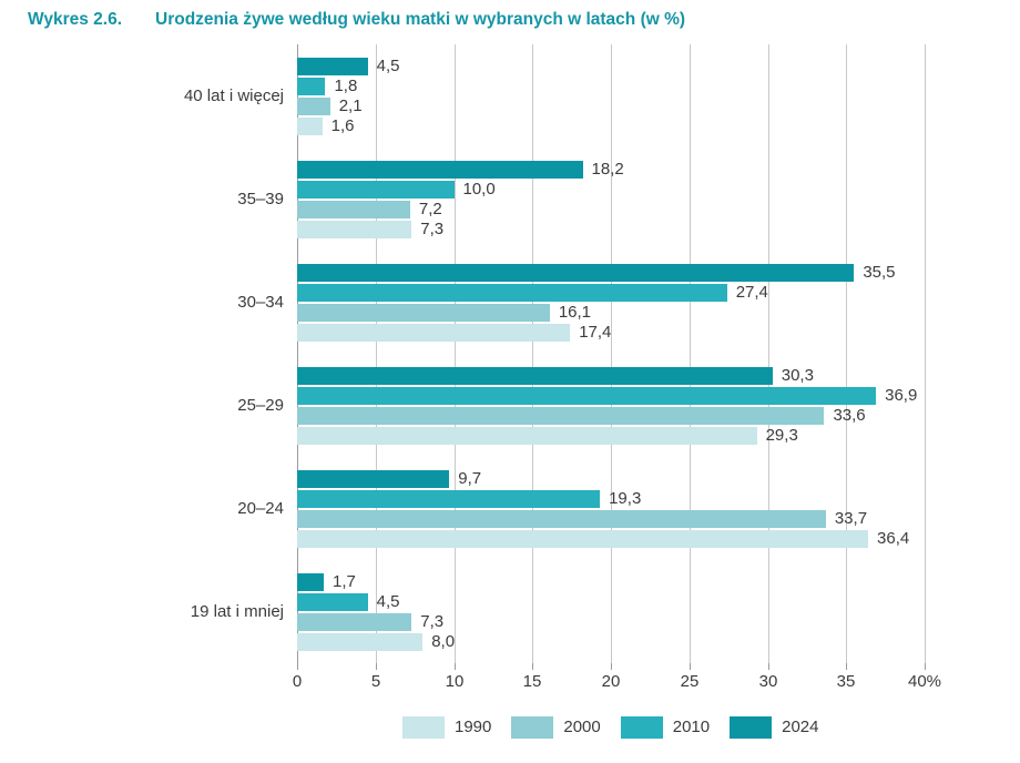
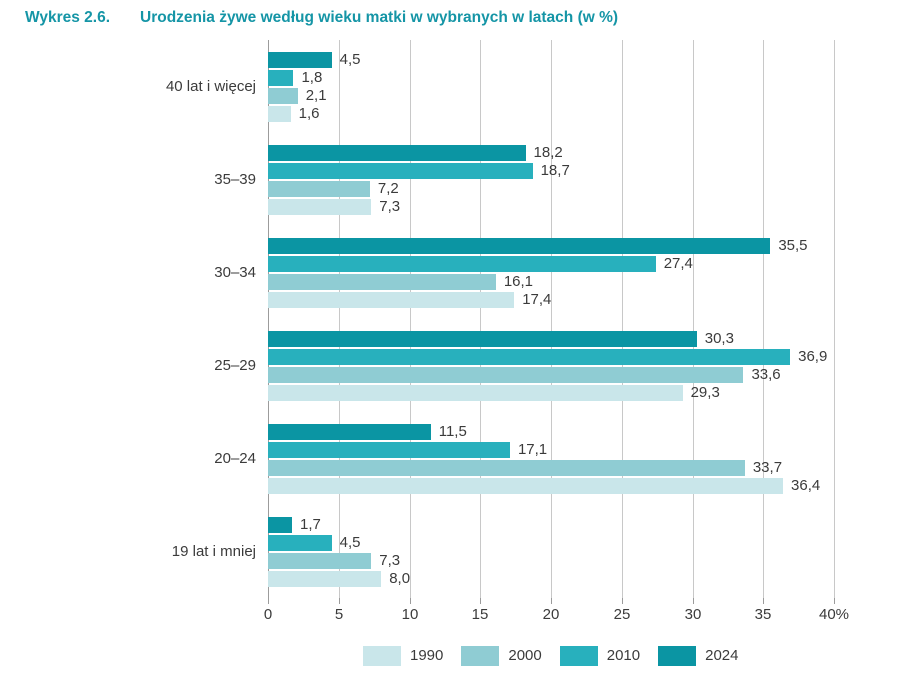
2010/35–39: 10,0 -> 18,7
2024/20–24: 9,7 -> 11,5
2010/20–24: 19,3 -> 17,1
